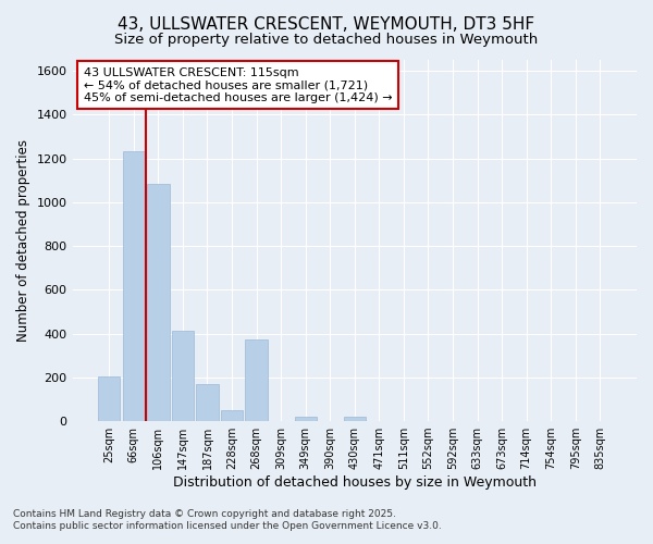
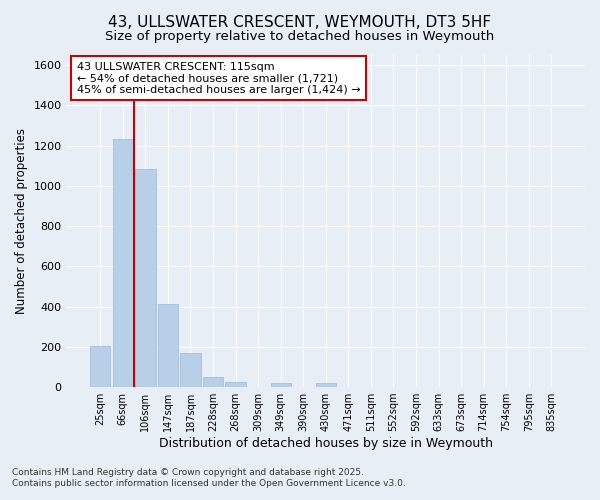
268sqm: 375 -> 25
